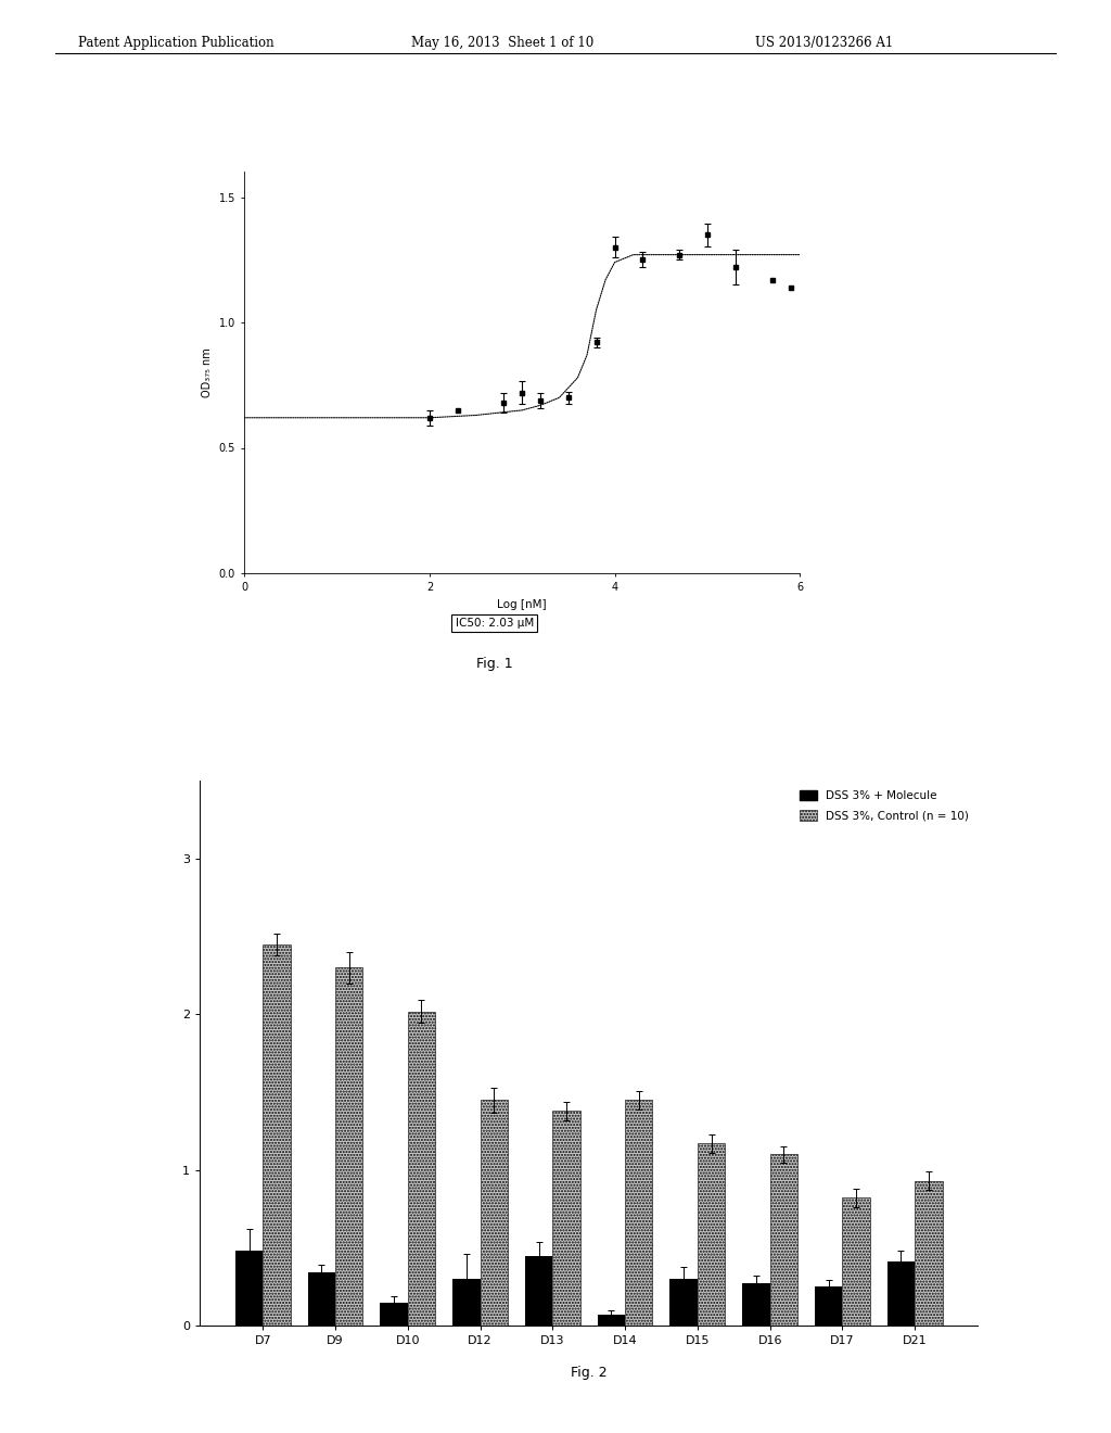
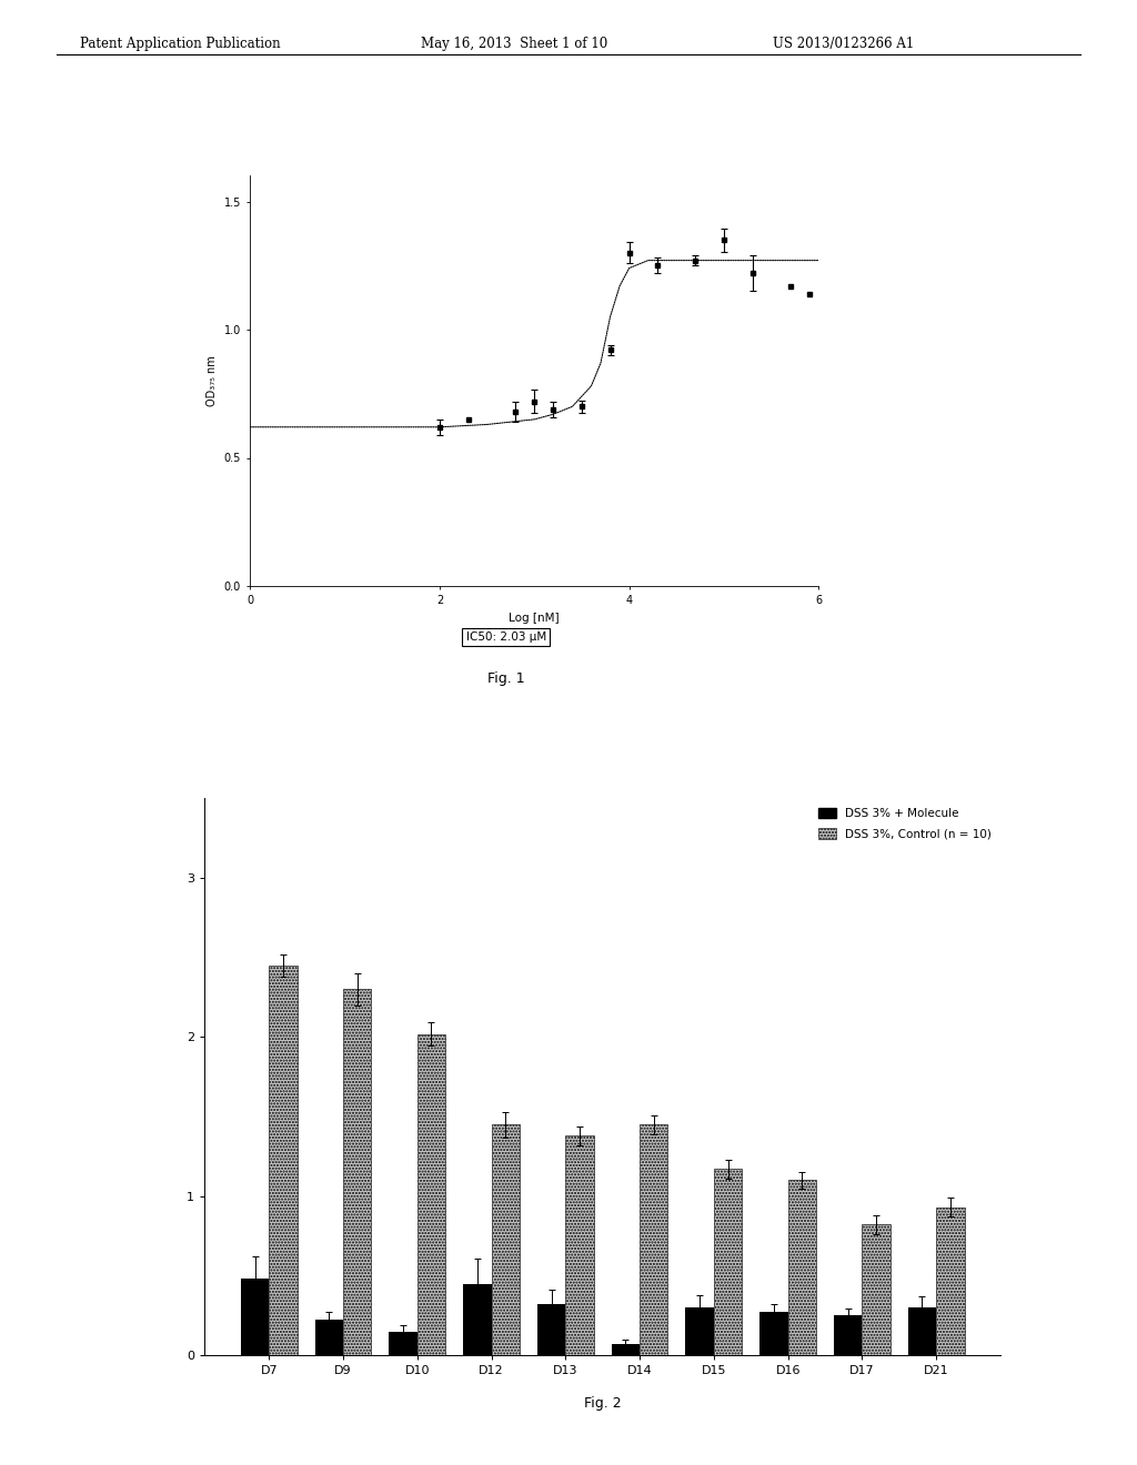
DSS 3% + Molecule/D9: 0.34 -> 0.22
DSS 3% + Molecule/D12: 0.30 -> 0.45
DSS 3% + Molecule/D13: 0.45 -> 0.32
DSS 3% + Molecule/D21: 0.41 -> 0.30
